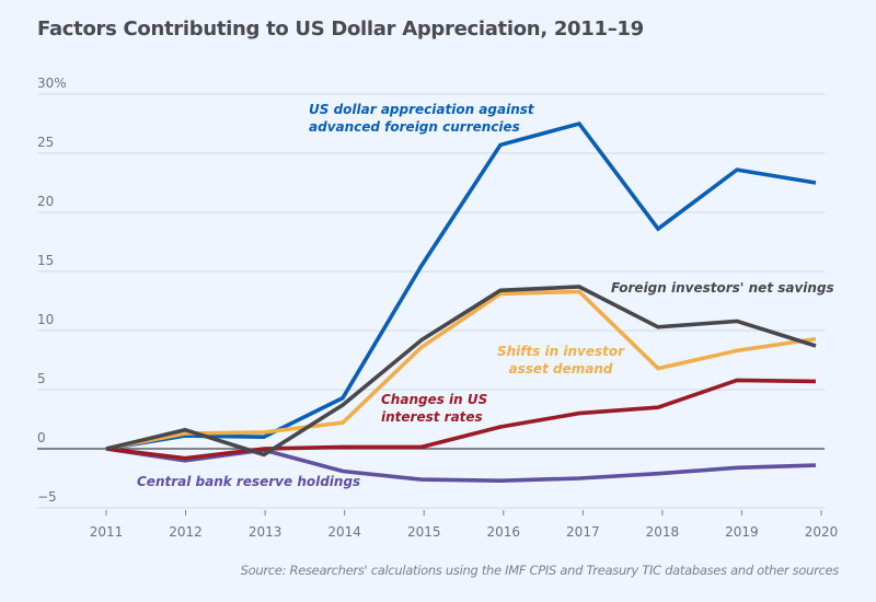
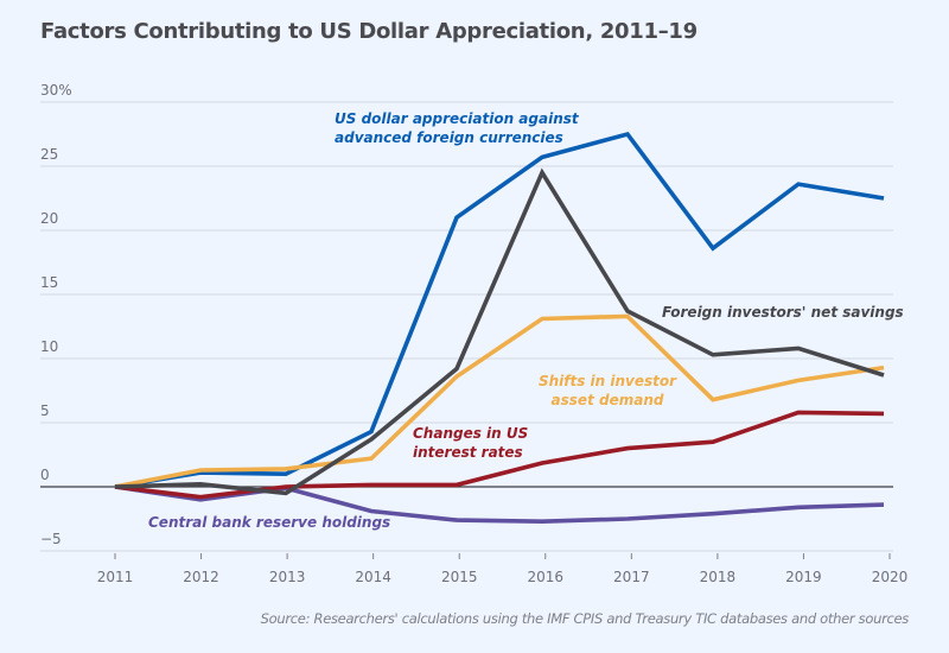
Foreign investors' net savings/2012: 1.6% -> 0.2%
US dollar appreciation against advanced foreign currencies/2015: 15.5% -> 21.0%
Foreign investors' net savings/2016: 13.4% -> 24.5%
